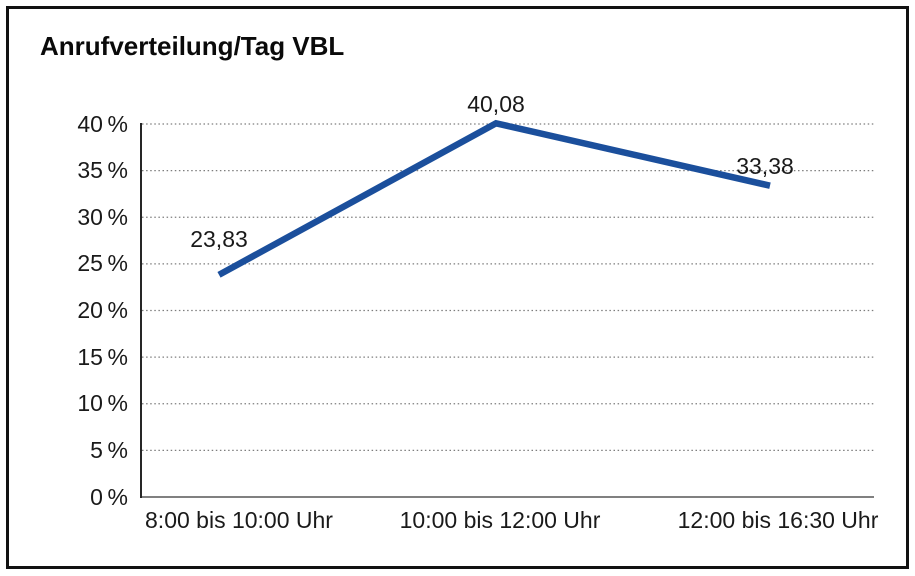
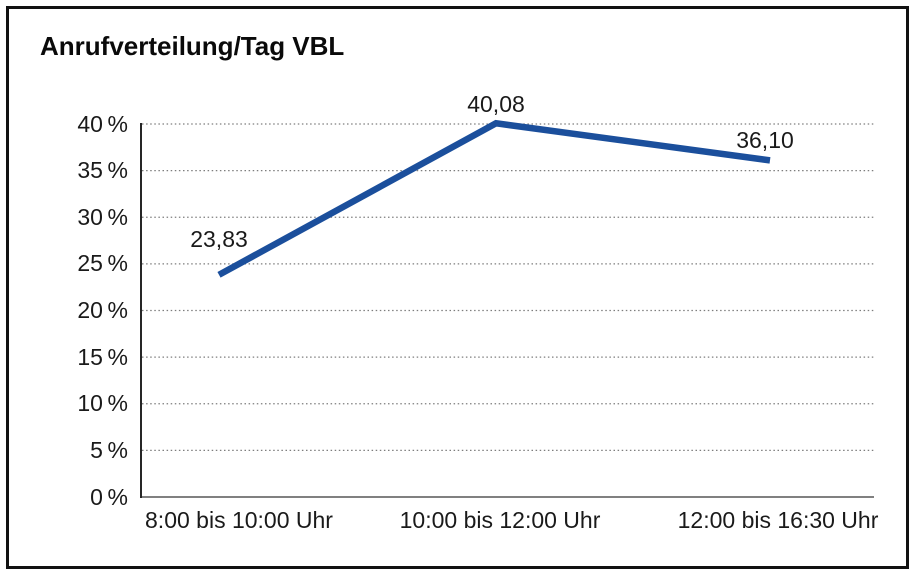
12:00 bis 16:30 Uhr: 33,38 -> 36,10
